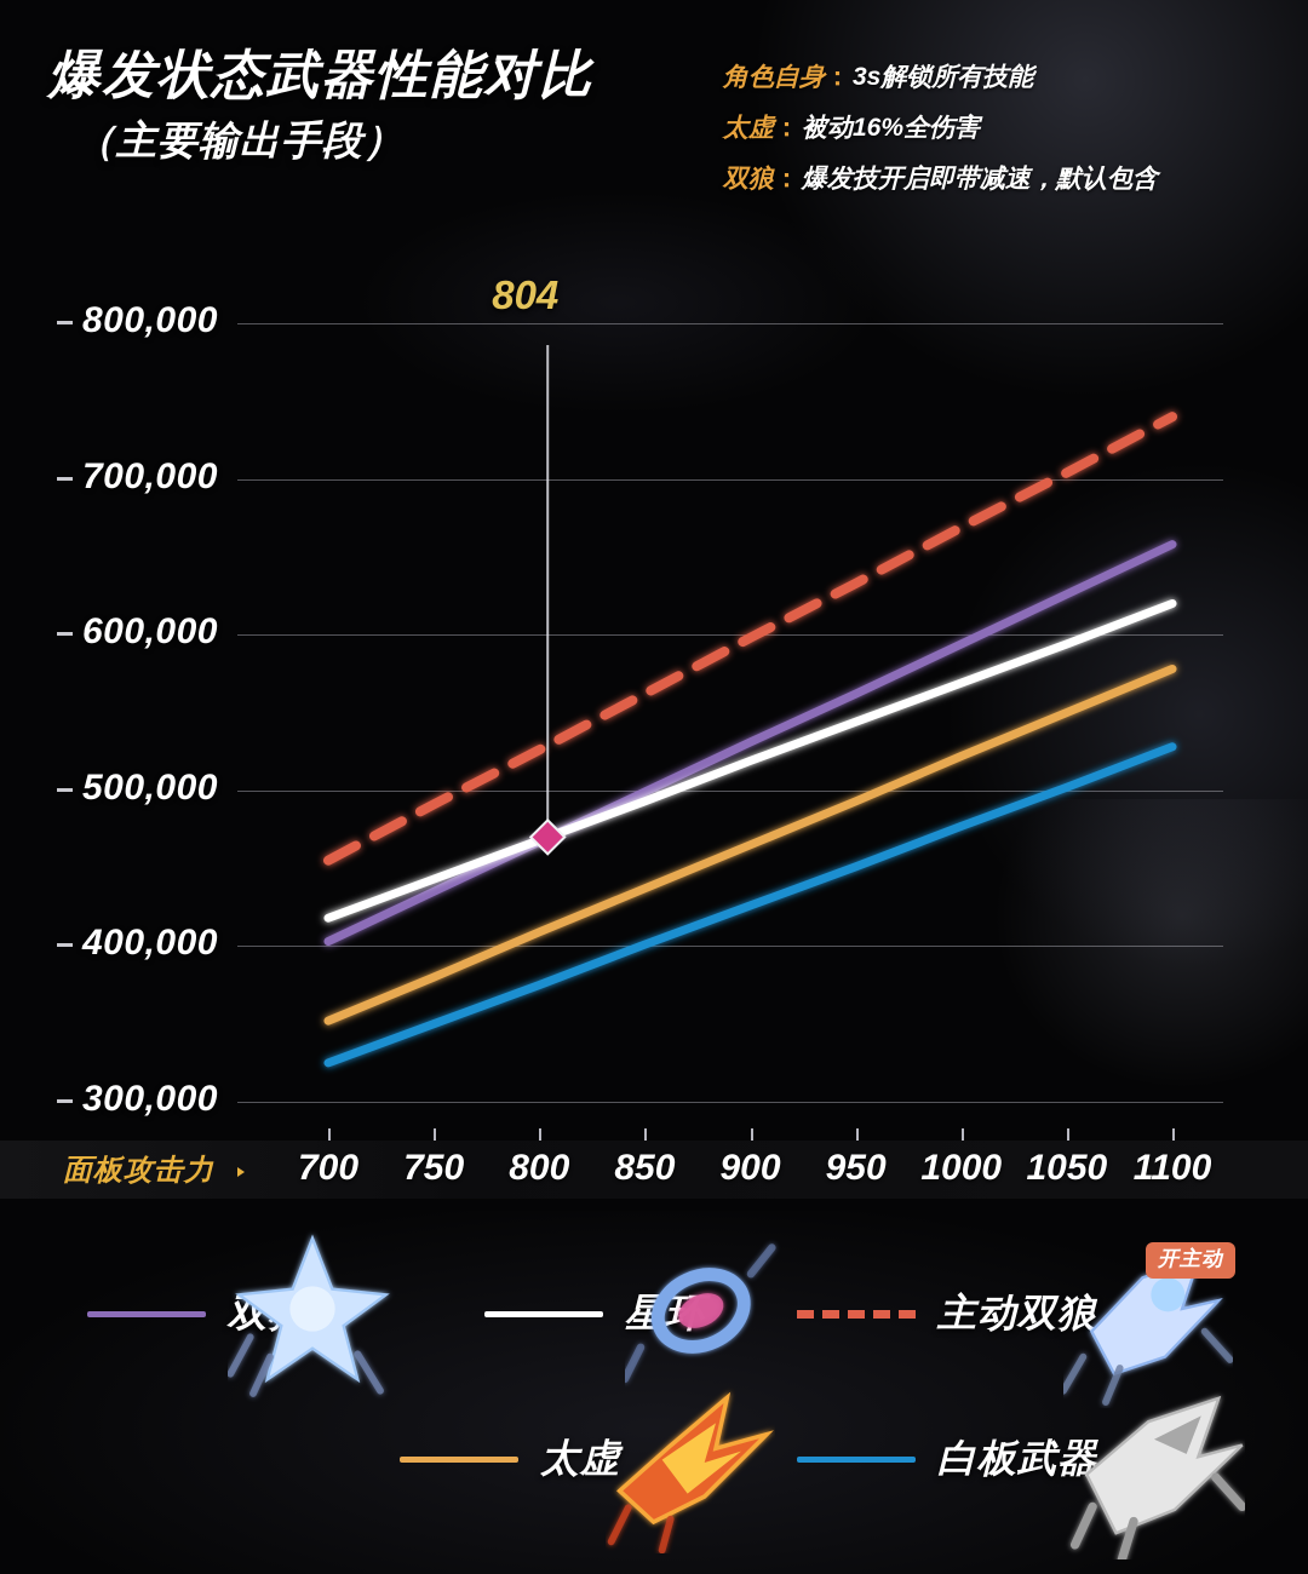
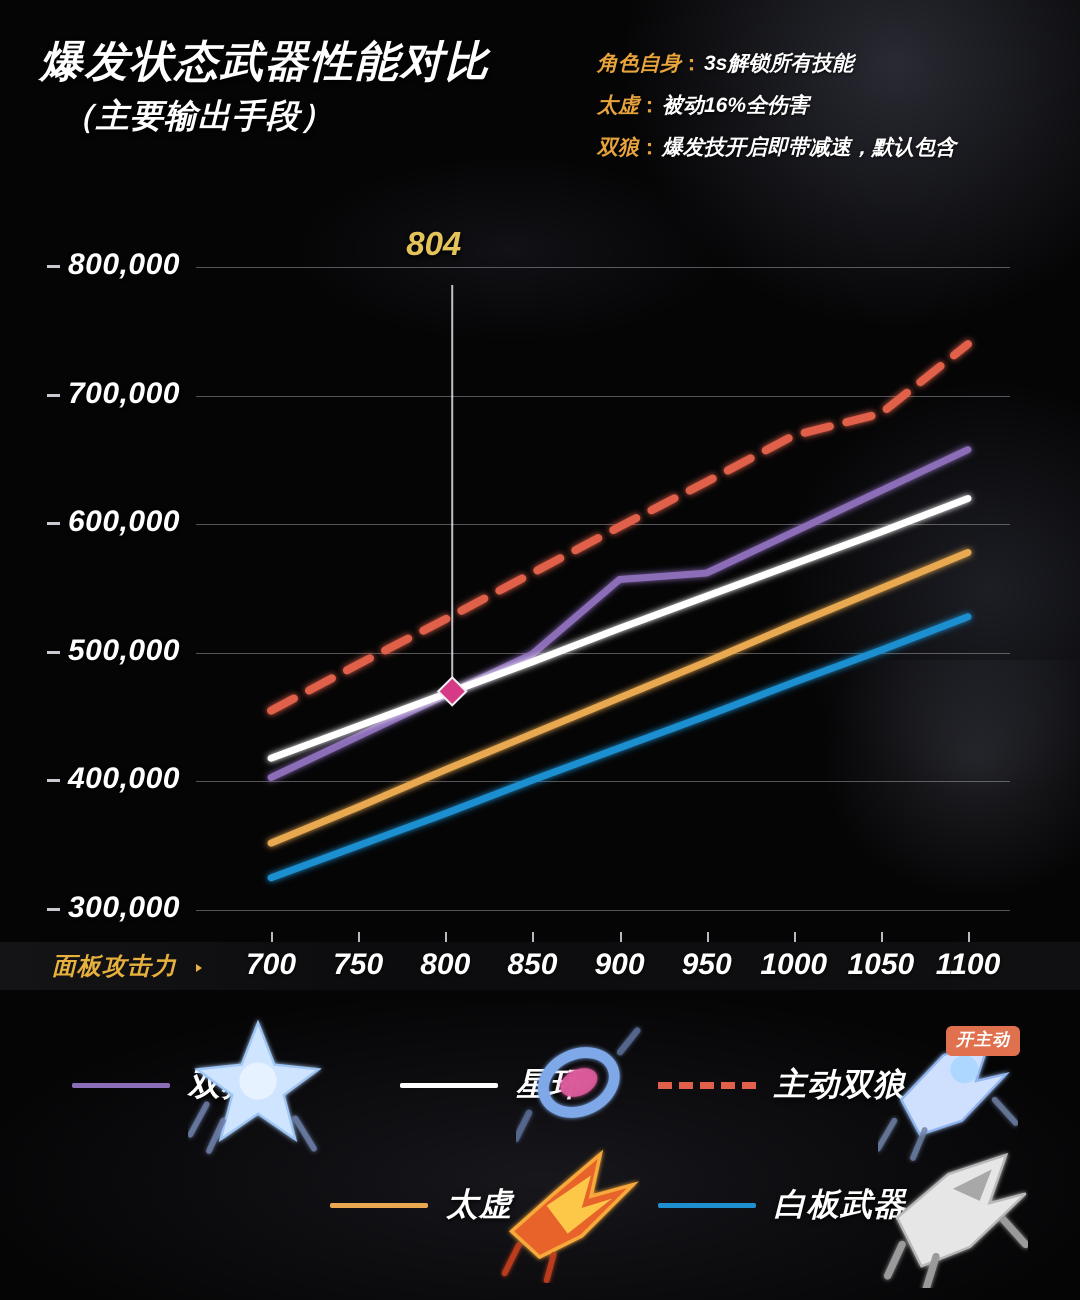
双狼/900: 531000 -> 557000
主动双狼/1050: 704000 -> 686000
